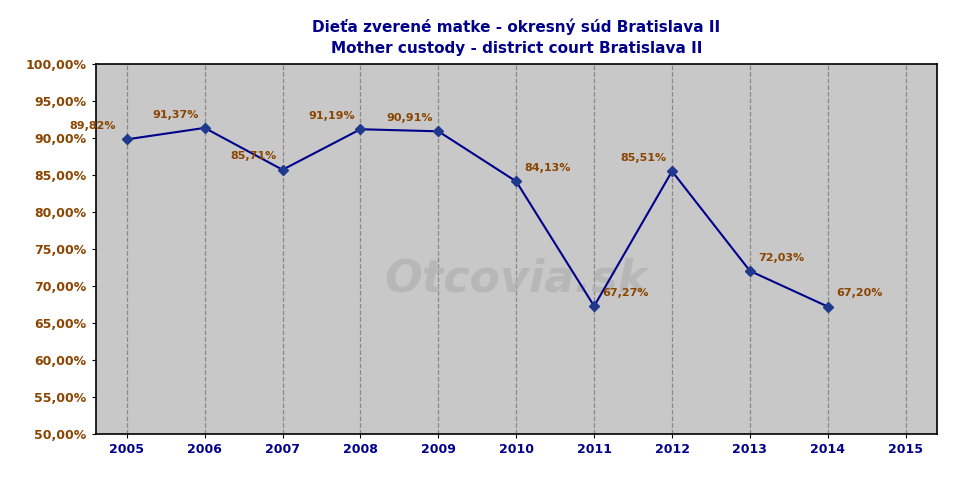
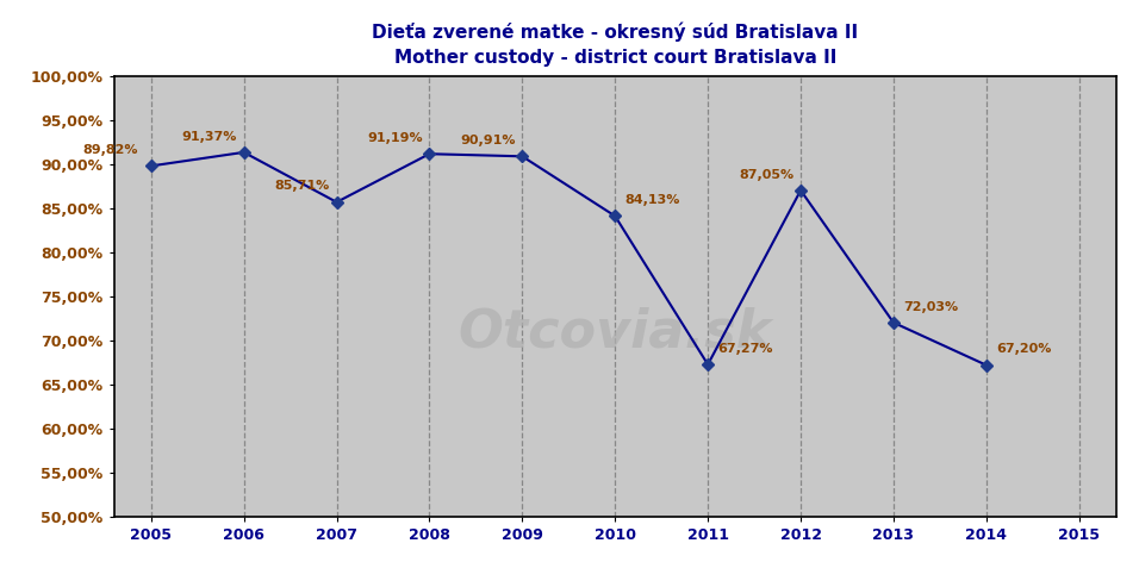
2012: 85,51% -> 87,05%
